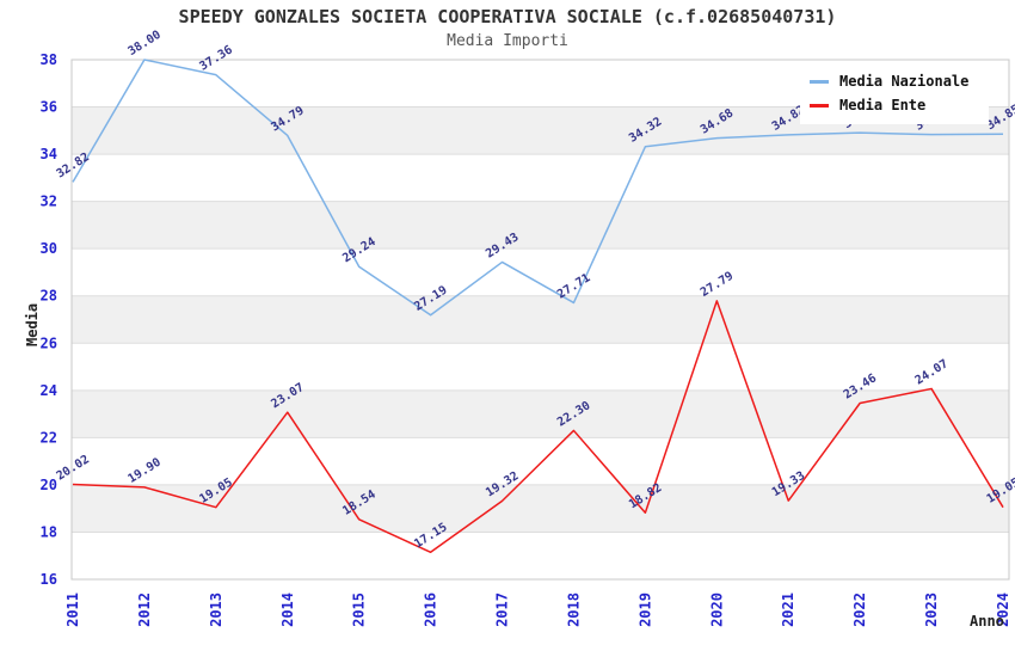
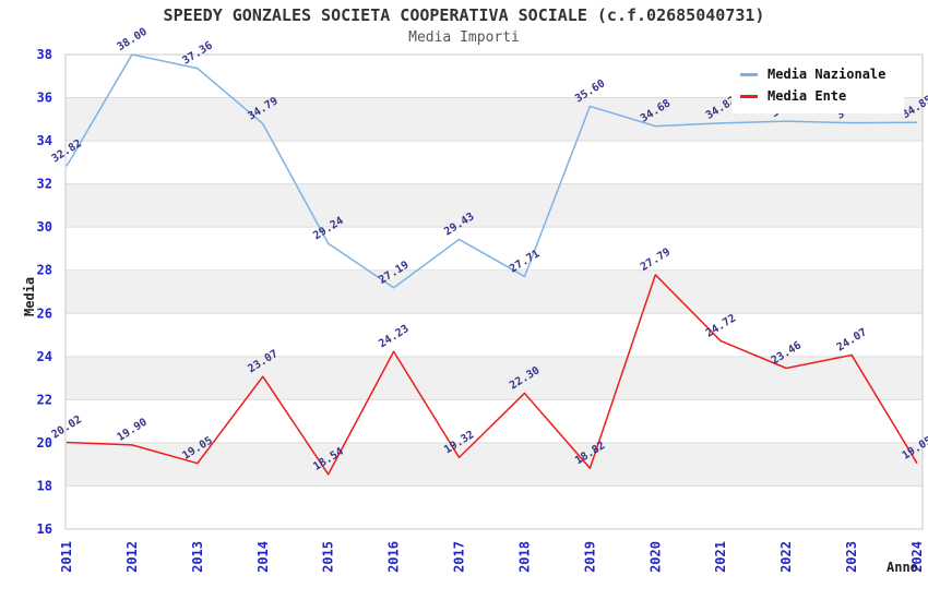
Media Ente/2016: 17.15 -> 24.23
Media Nazionale/2019: 34.32 -> 35.60
Media Ente/2021: 19.33 -> 24.72
